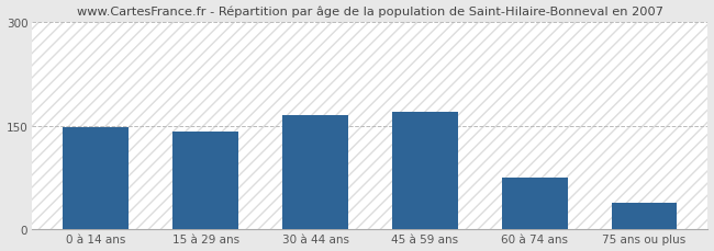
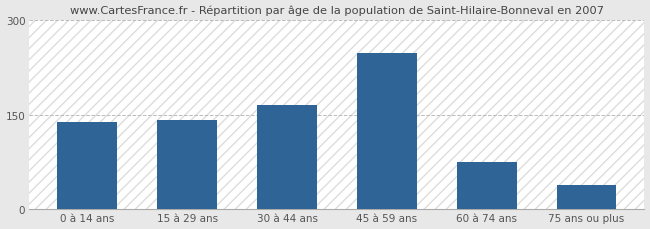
0 à 14 ans: 148 -> 138
45 à 59 ans: 170 -> 248
